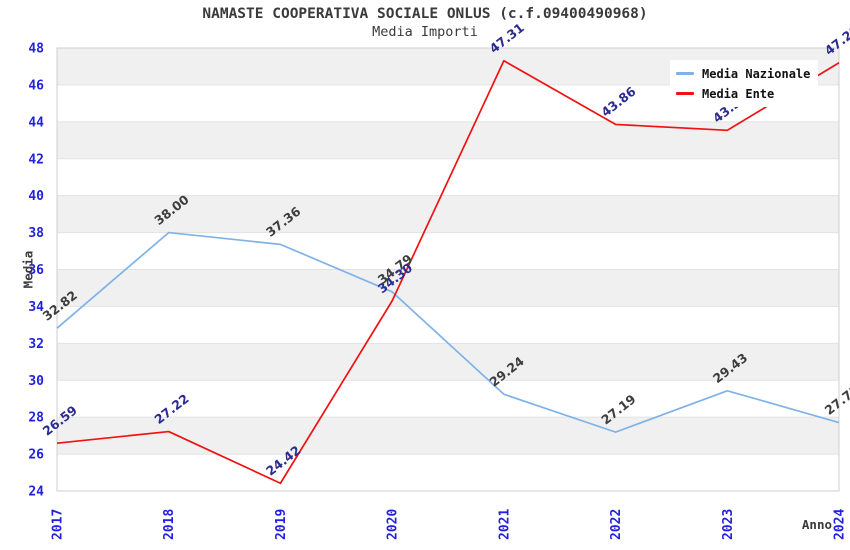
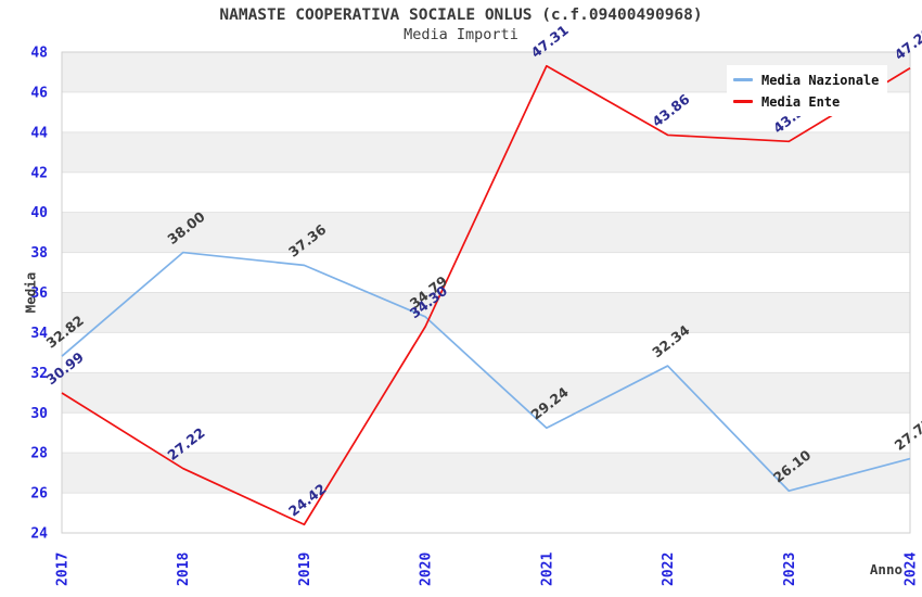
Media Ente/2017: 26.59 -> 30.99
Media Nazionale/2022: 27.19 -> 32.34
Media Nazionale/2023: 29.43 -> 26.10
